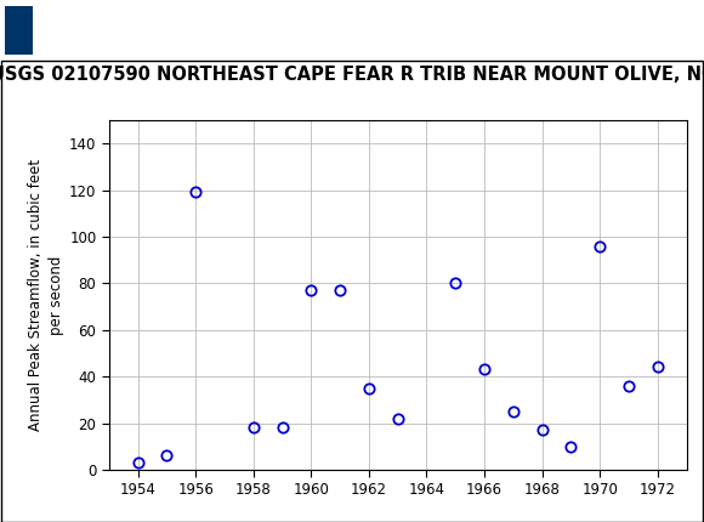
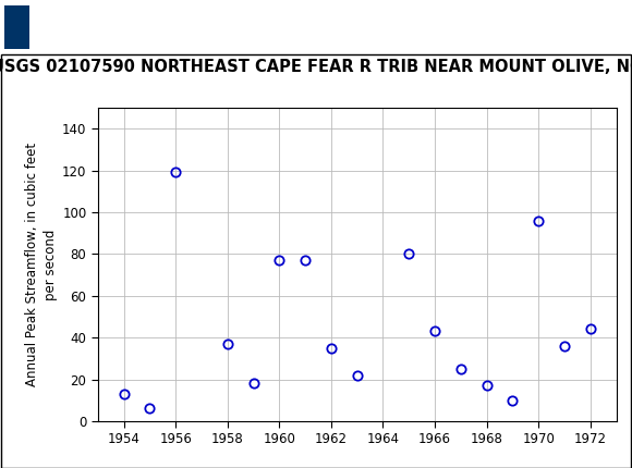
1954: 3 -> 13
1958: 18 -> 37
